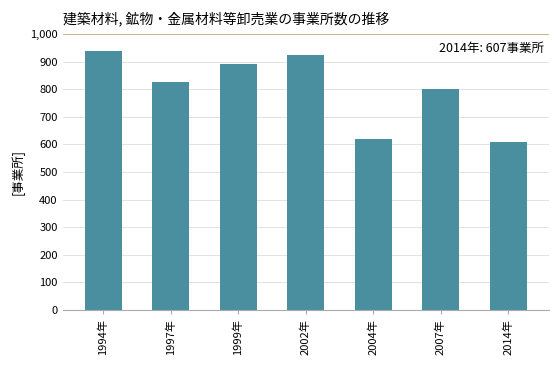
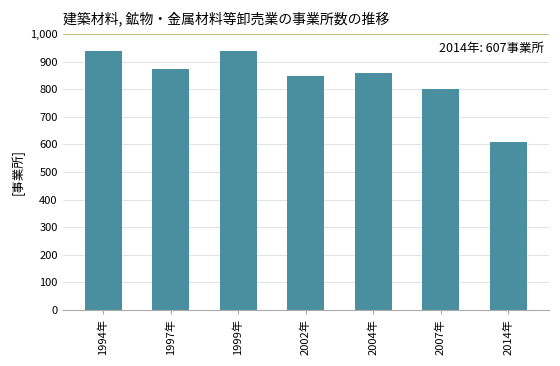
1997年: 825 -> 875
1999年: 890 -> 940
2002年: 925 -> 848
2004年: 620 -> 858
